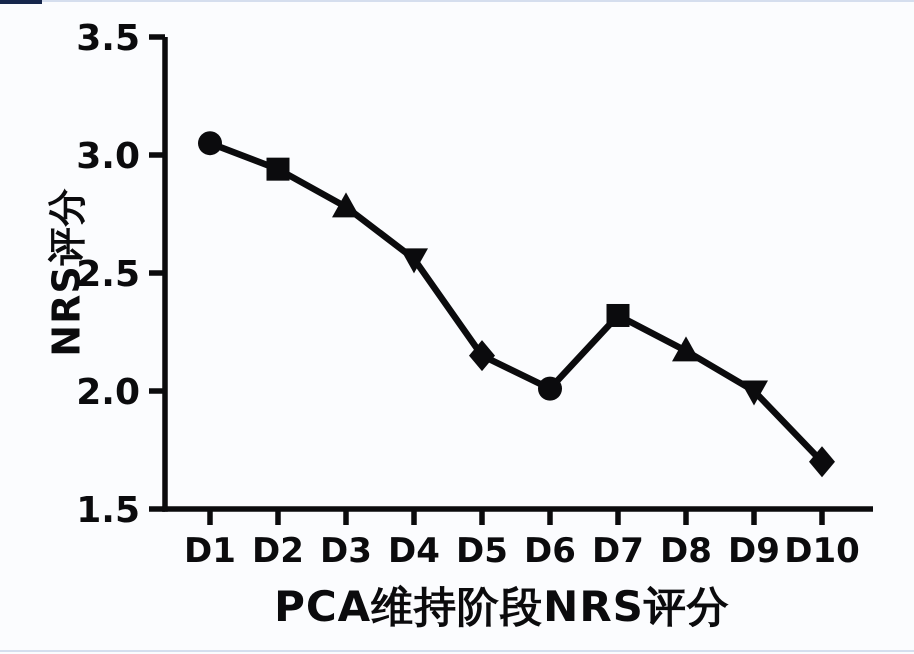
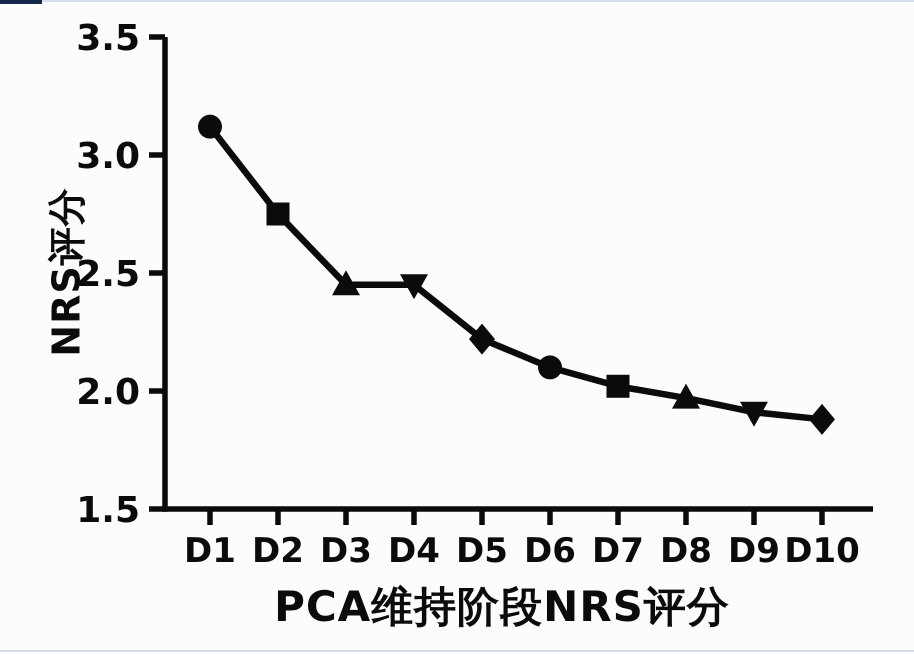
D1: 3.05 -> 3.12
D2: 2.94 -> 2.75
D3: 2.78 -> 2.45
D4: 2.56 -> 2.45
D5: 2.15 -> 2.22
D6: 2.01 -> 2.10
D7: 2.32 -> 2.02
D8: 2.17 -> 1.97
D9: 2.00 -> 1.91
D10: 1.70 -> 1.88
